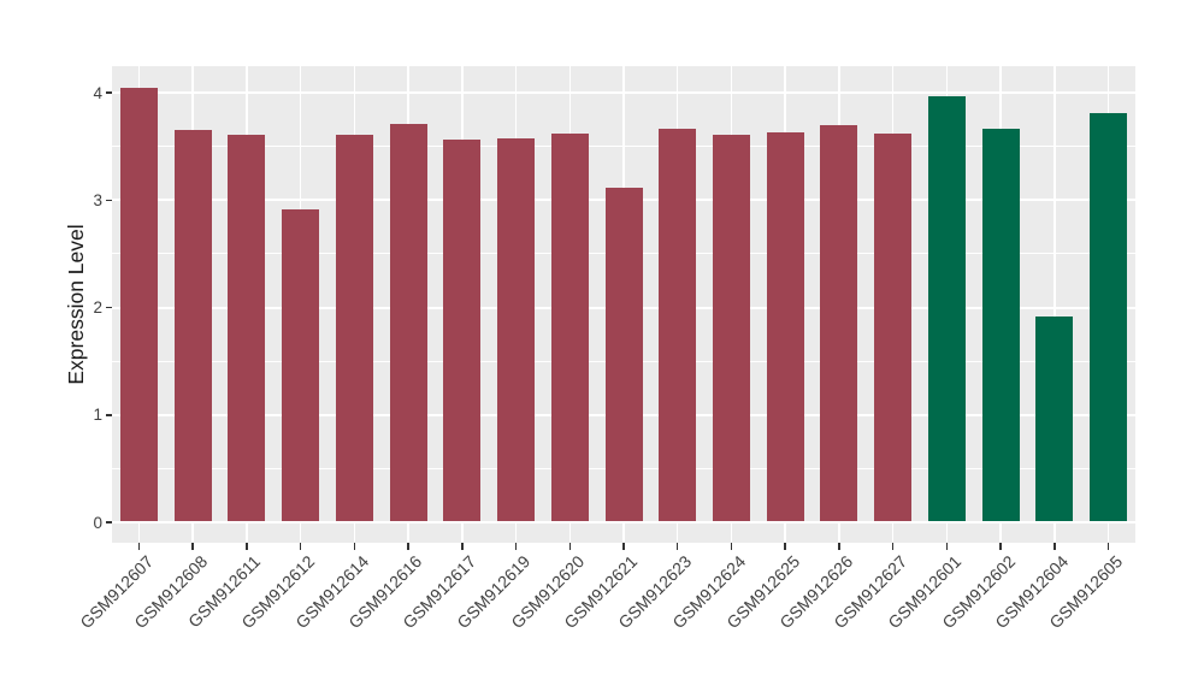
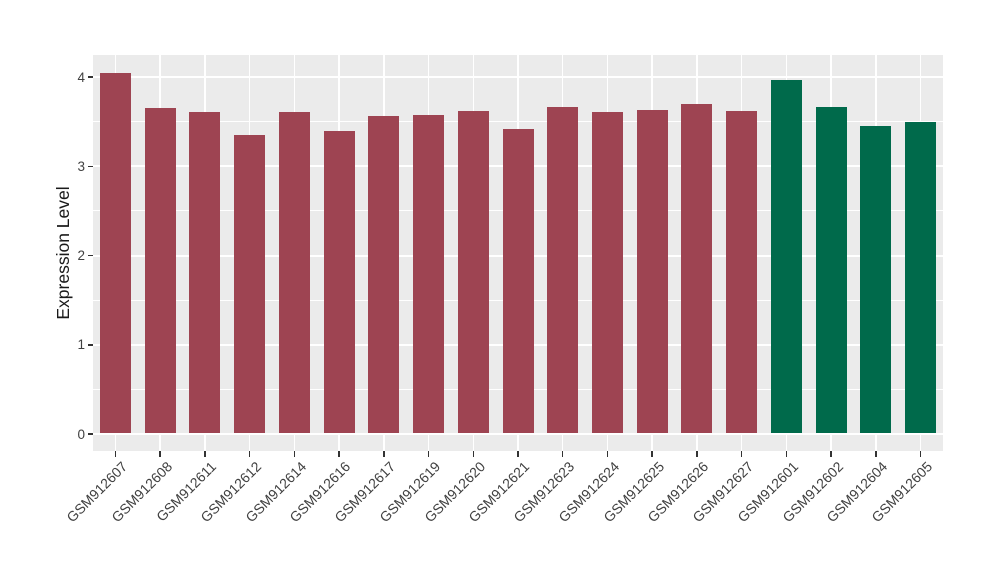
GSM912612: 2.9 -> 3.3
GSM912616: 3.7 -> 3.4
GSM912621: 3.1 -> 3.4
GSM912604: 1.9 -> 3.4
GSM912605: 3.8 -> 3.5
